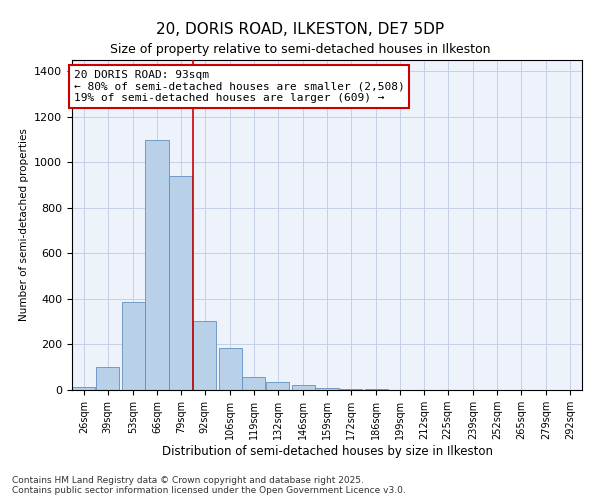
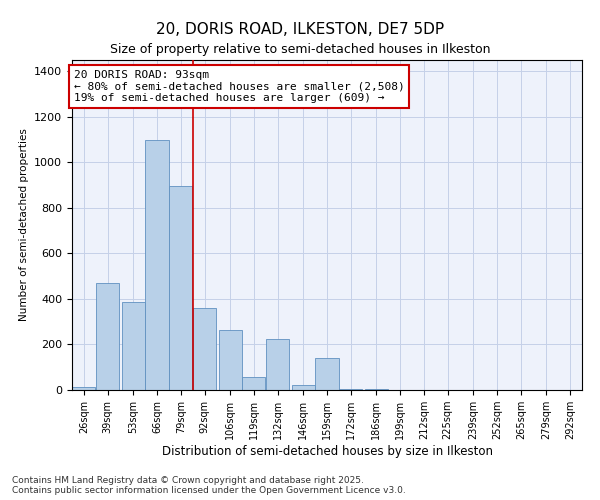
39sqm: 100 -> 470
79sqm: 940 -> 895
92sqm: 305 -> 360
106sqm: 185 -> 265
132sqm: 35 -> 225
159sqm: 10 -> 140
